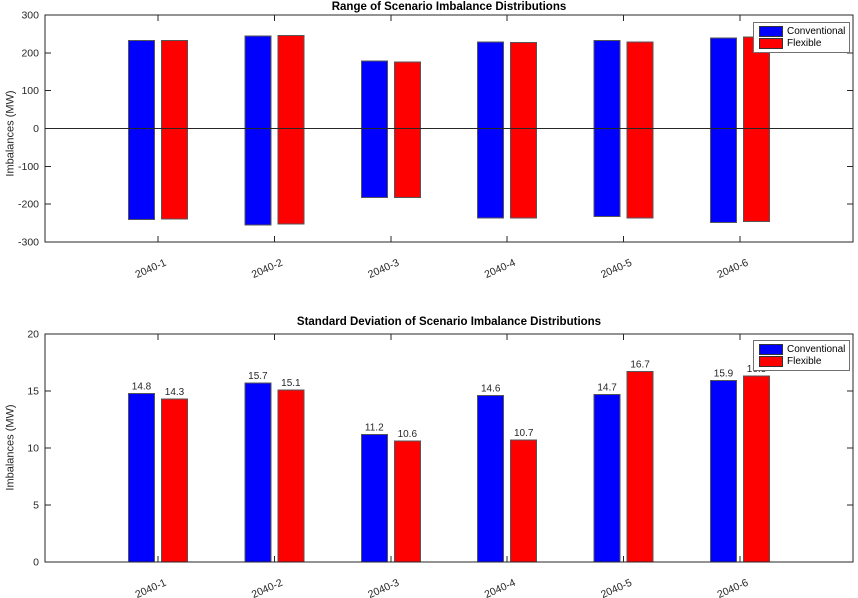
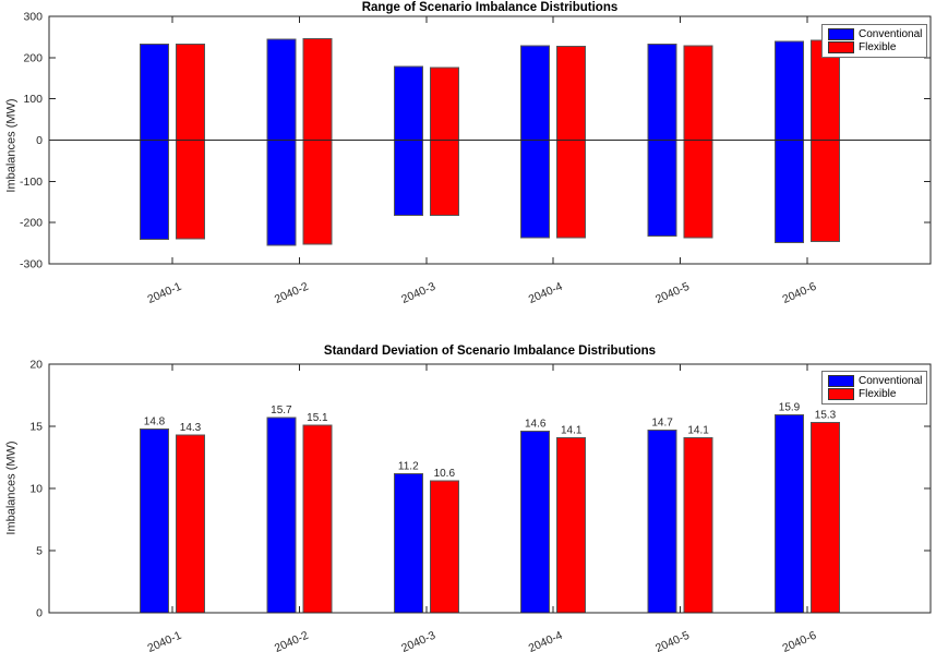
Standard Deviation of Scenario Imbalance Distributions/Flexible/2040-4: 10.7 -> 14.1
Standard Deviation of Scenario Imbalance Distributions/Flexible/2040-5: 16.7 -> 14.1
Standard Deviation of Scenario Imbalance Distributions/Flexible/2040-6: 16.3 -> 15.3
